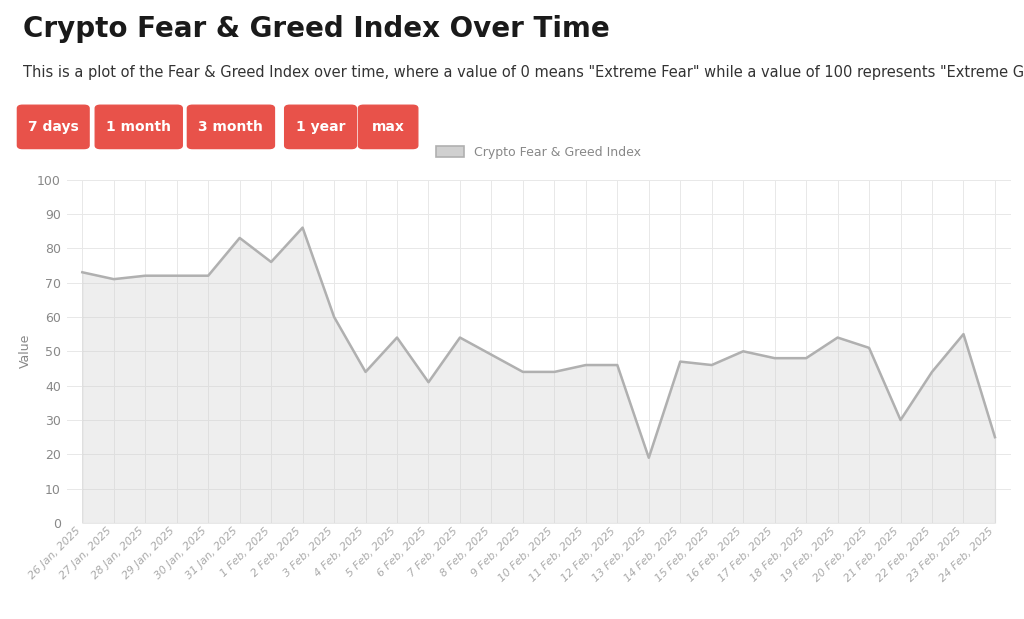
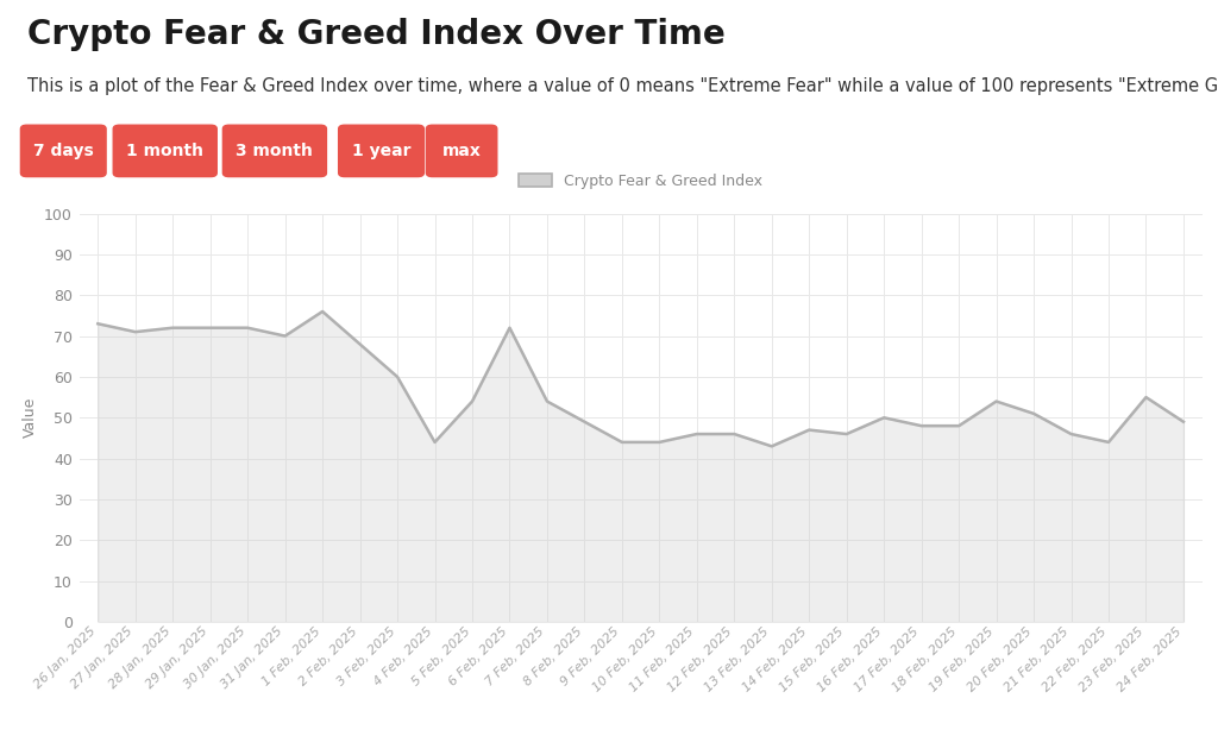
31 Jan, 2025: 83 -> 70
2 Feb, 2025: 86 -> 68
6 Feb, 2025: 41 -> 72
13 Feb, 2025: 19 -> 43
21 Feb, 2025: 30 -> 46
24 Feb, 2025: 25 -> 49
